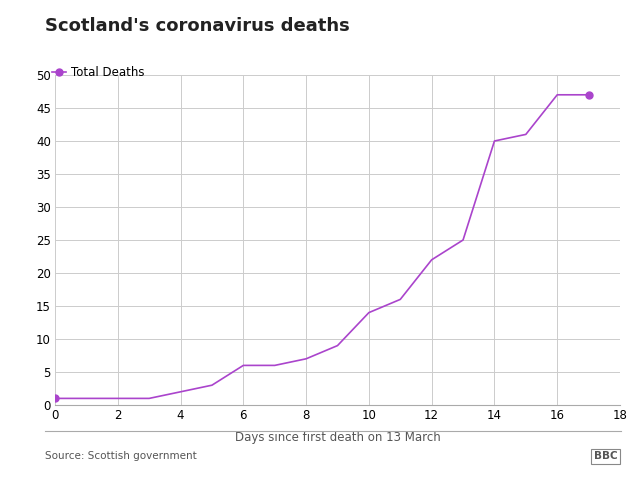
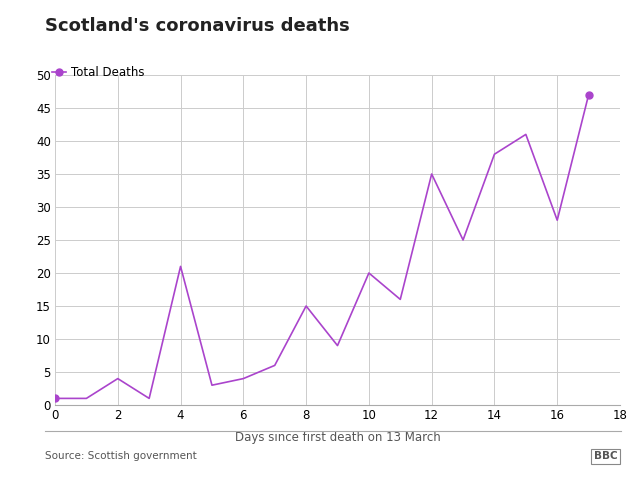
2: 1 -> 4
4: 2 -> 21
6: 6 -> 4
8: 7 -> 15
10: 14 -> 20
12: 22 -> 35
14: 40 -> 38
16: 47 -> 28
